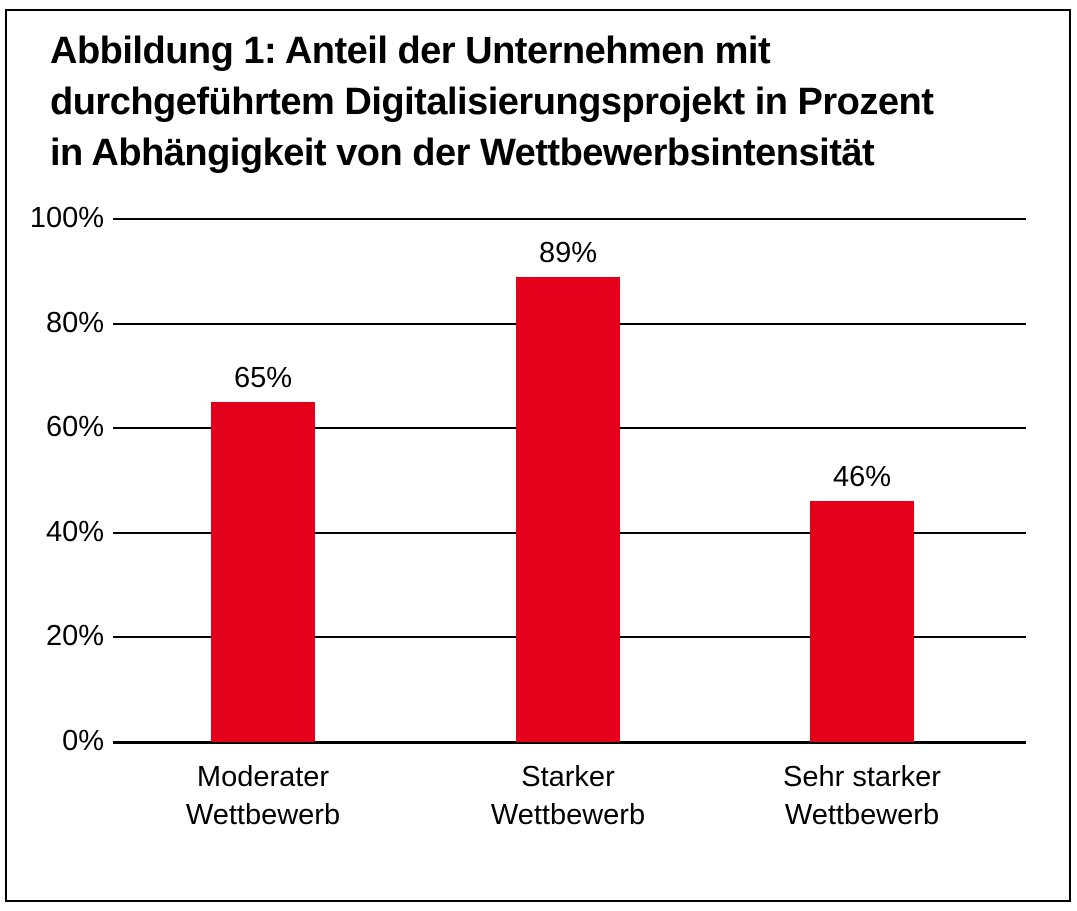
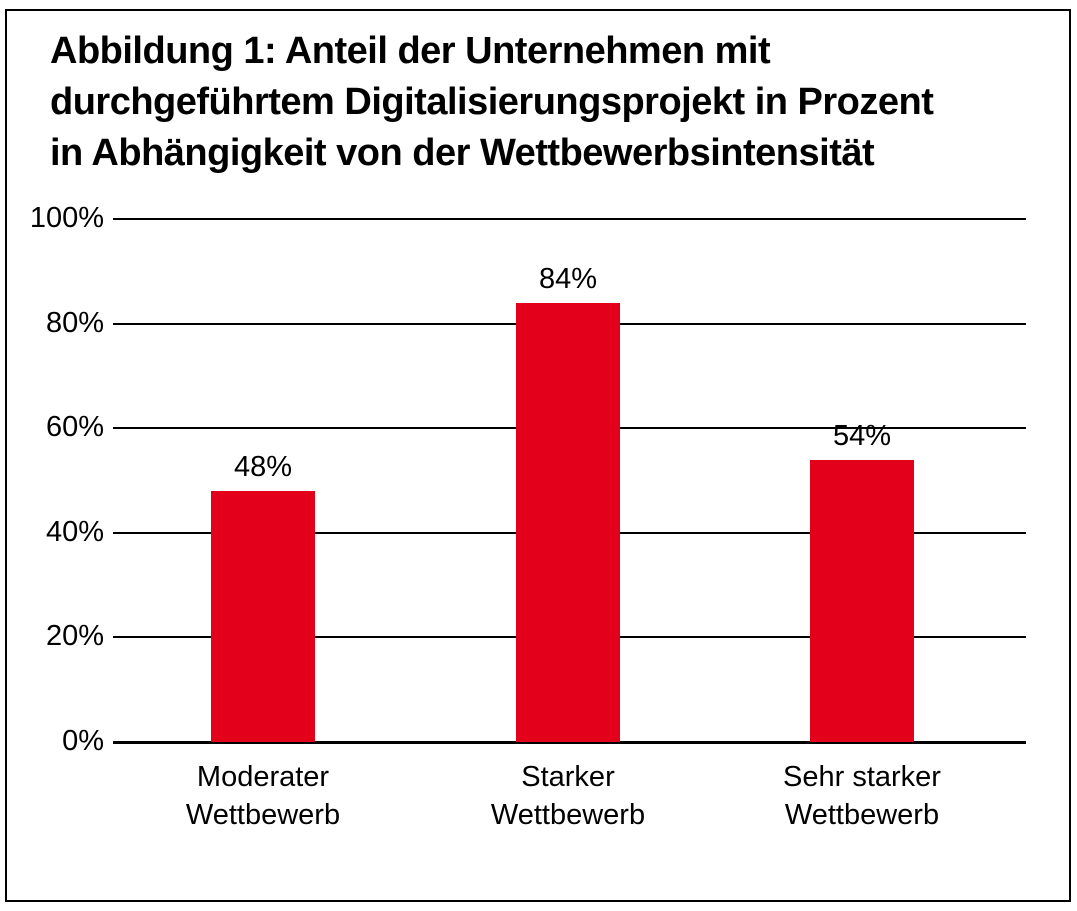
Moderater Wettbewerb: 65% -> 48%
Starker Wettbewerb: 89% -> 84%
Sehr starker Wettbewerb: 46% -> 54%
